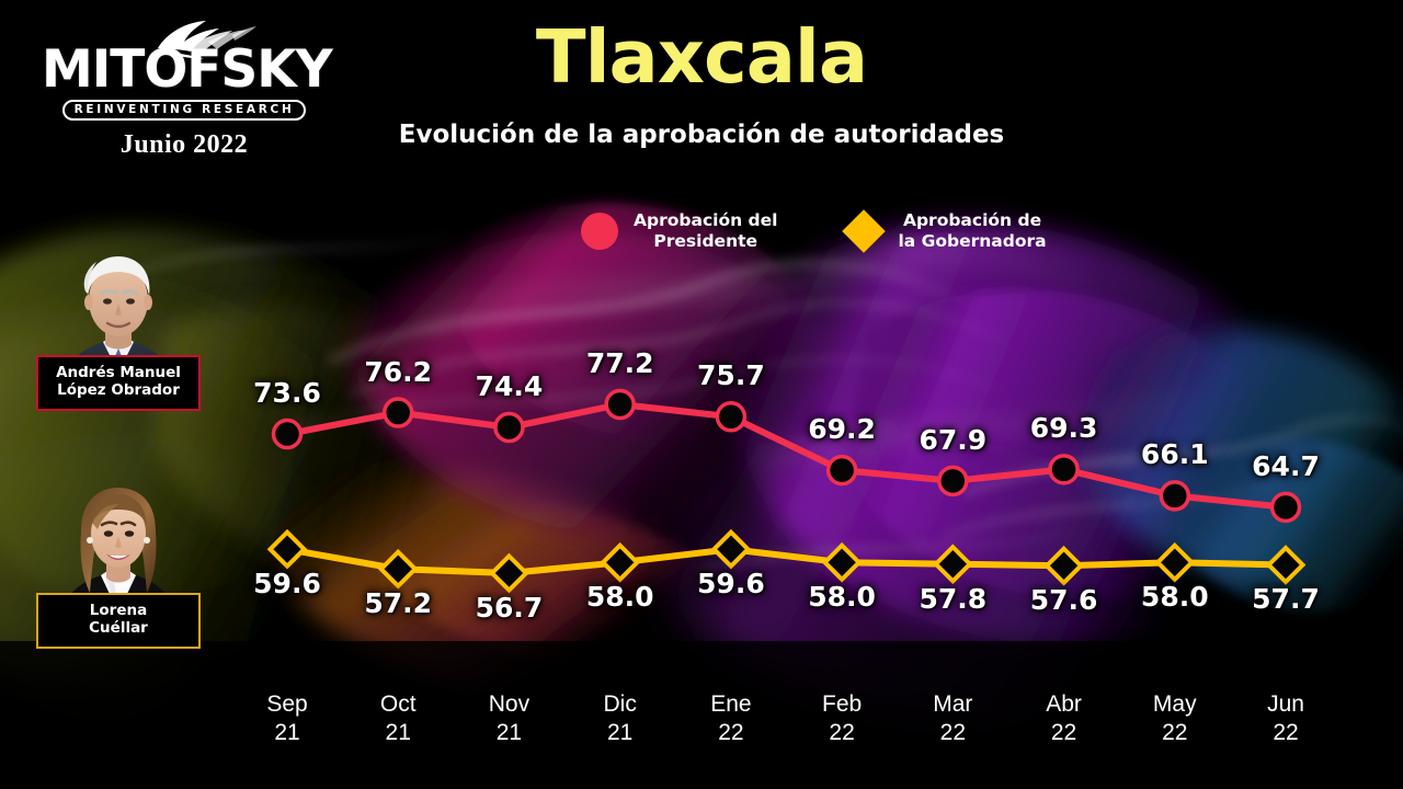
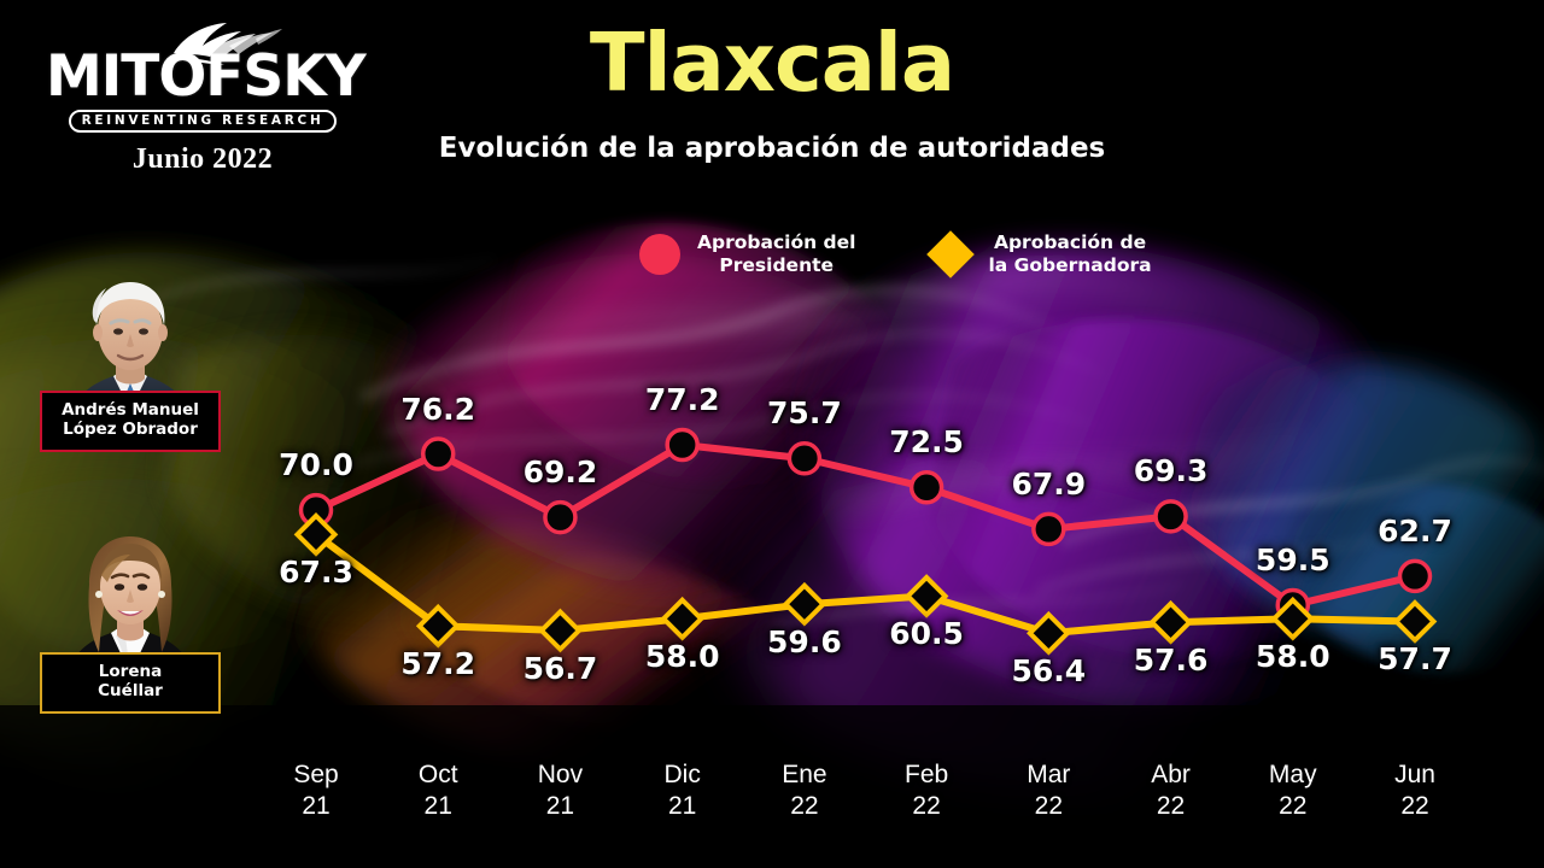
Aprobación del Presidente/Sep 21: 73.6 -> 70.0
Aprobación de la Gobernadora/Sep 21: 59.6 -> 67.3
Aprobación del Presidente/Nov 21: 74.4 -> 69.2
Aprobación del Presidente/Feb 22: 69.2 -> 72.5
Aprobación de la Gobernadora/Feb 22: 58.0 -> 60.5
Aprobación de la Gobernadora/Mar 22: 57.8 -> 56.4
Aprobación del Presidente/May 22: 66.1 -> 59.5
Aprobación del Presidente/Jun 22: 64.7 -> 62.7
